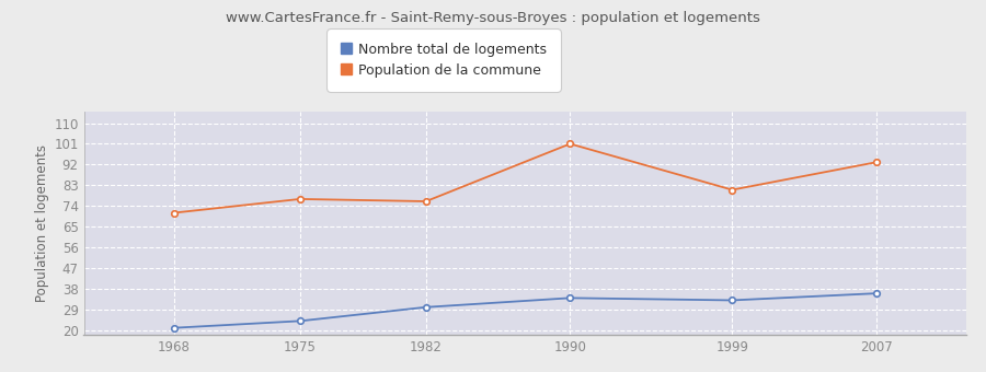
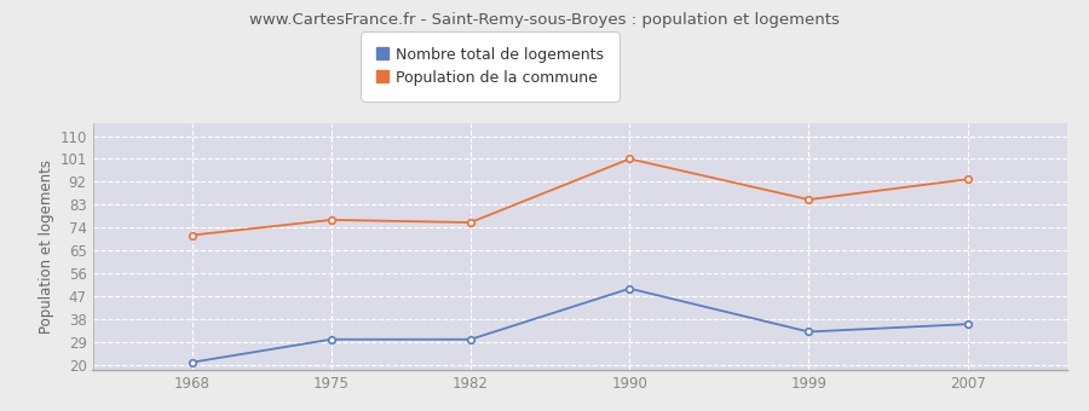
Nombre total de logements/1975: 24 -> 30
Nombre total de logements/1990: 34 -> 50
Population de la commune/1999: 81 -> 85
